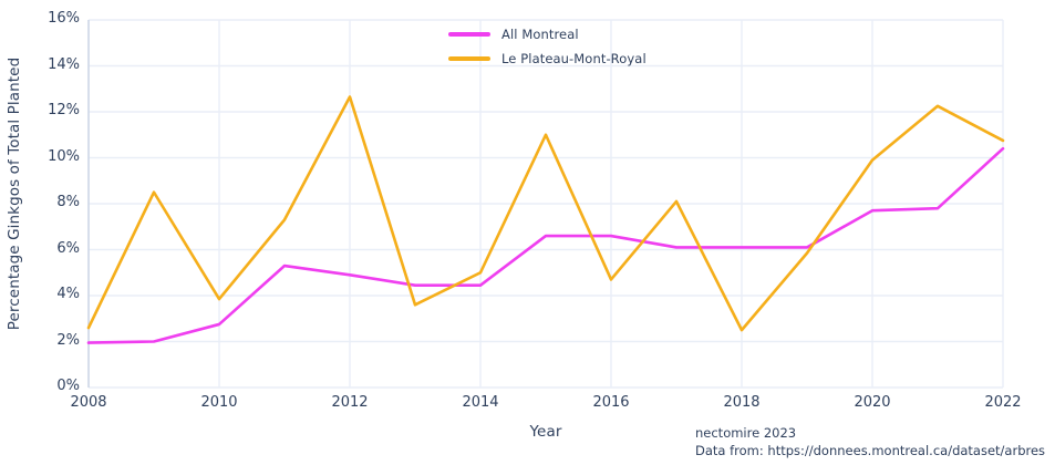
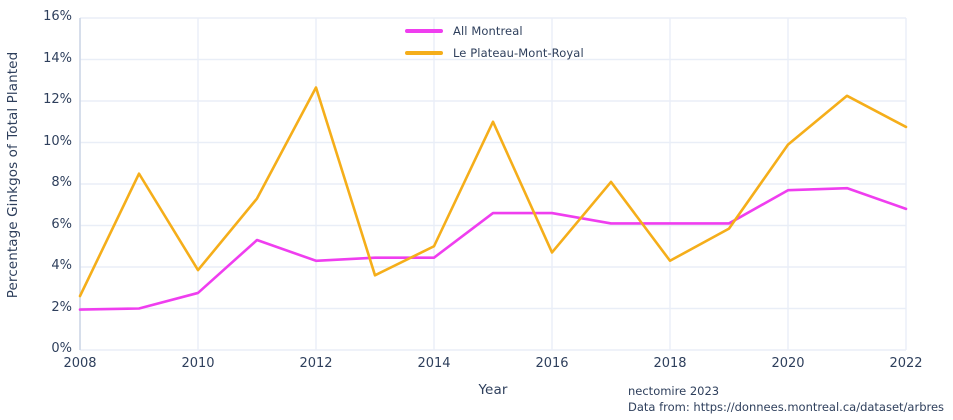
All Montreal/2012: 4.9% -> 4.3%
Le Plateau-Mont-Royal/2018: 2.5% -> 4.3%
All Montreal/2022: 10.4% -> 6.8%
